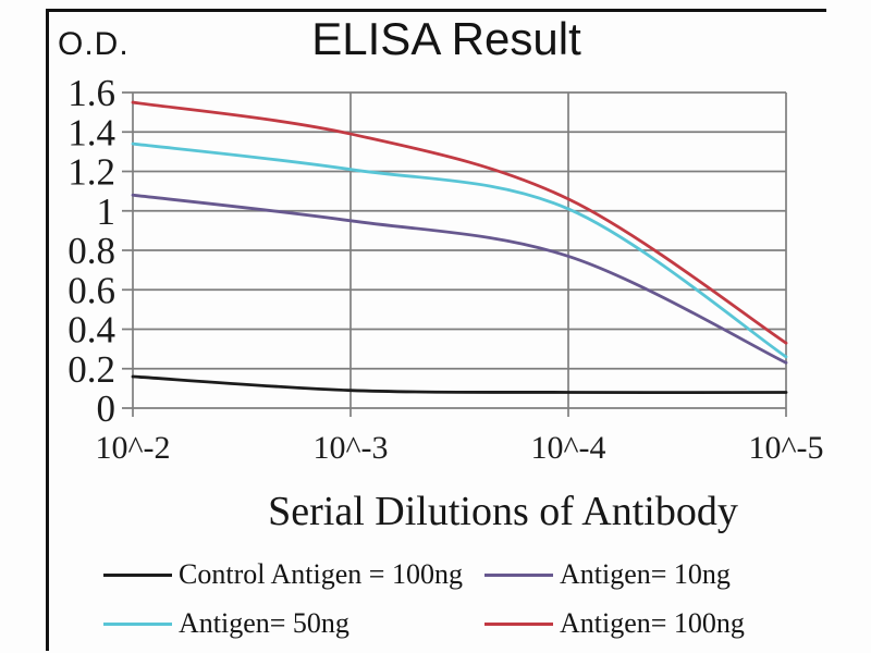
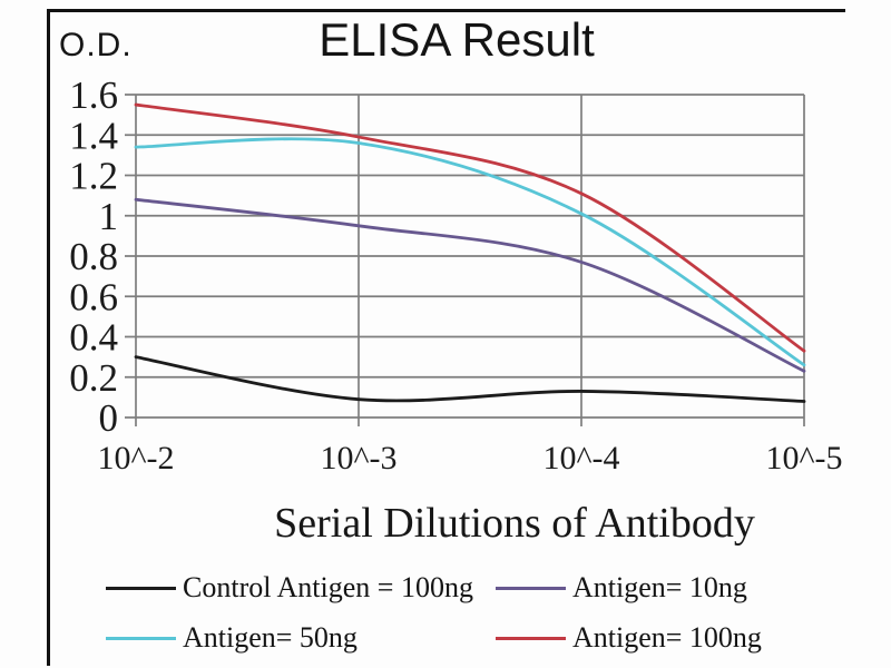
Control Antigen = 100ng/10^-2: 0.16 -> 0.30
Antigen= 50ng/10^-3: 1.21 -> 1.36
Control Antigen = 100ng/10^-4: 0.08 -> 0.13
Antigen= 100ng/10^-4: 1.06 -> 1.11
